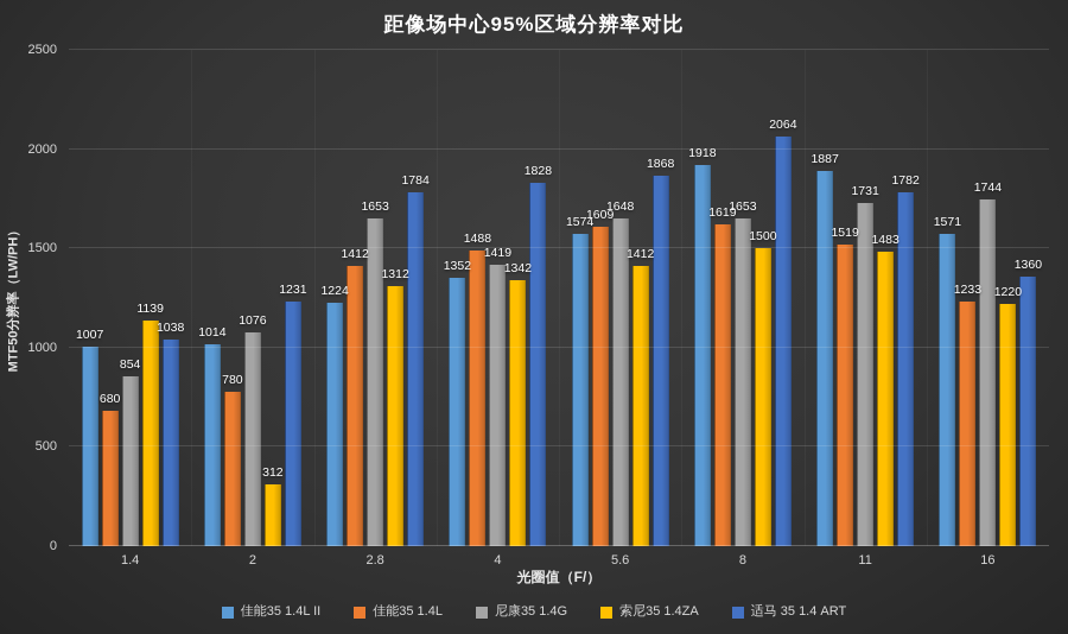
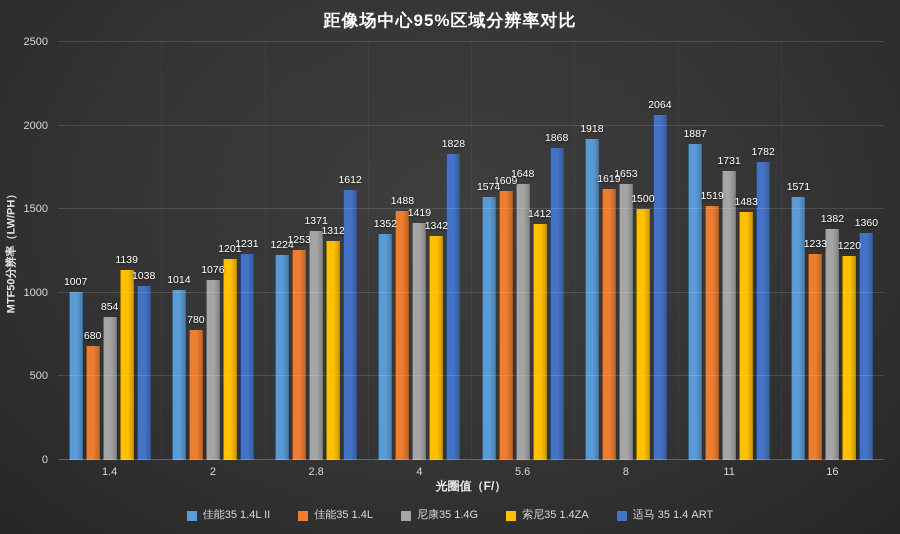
索尼35 1.4ZA/2: 312 -> 1201
佳能35 1.4L/2.8: 1412 -> 1253
尼康35 1.4G/2.8: 1653 -> 1371
适马 35 1.4 ART/2.8: 1784 -> 1612
尼康35 1.4G/16: 1744 -> 1382
